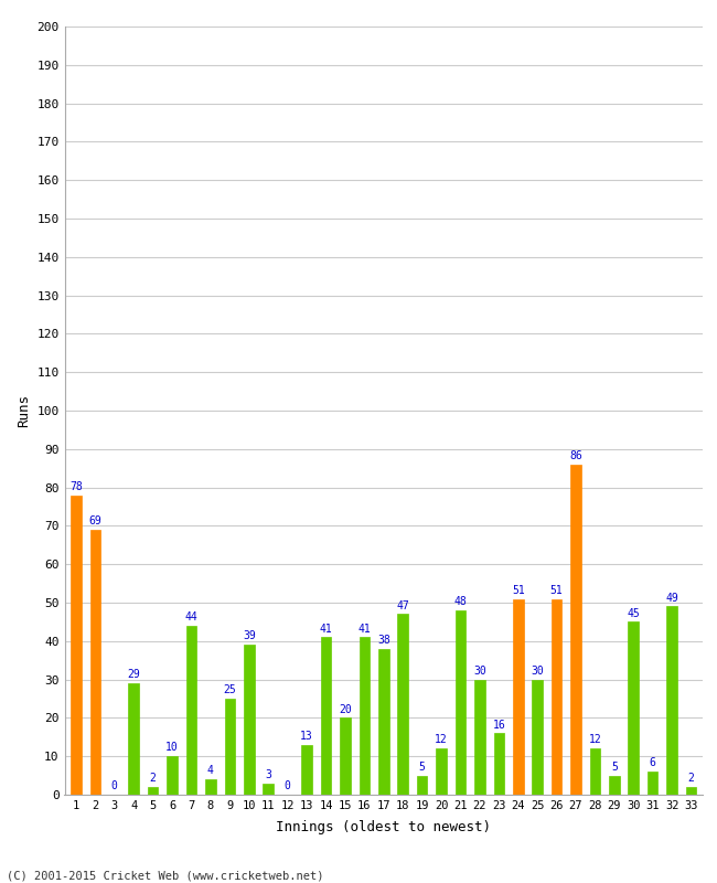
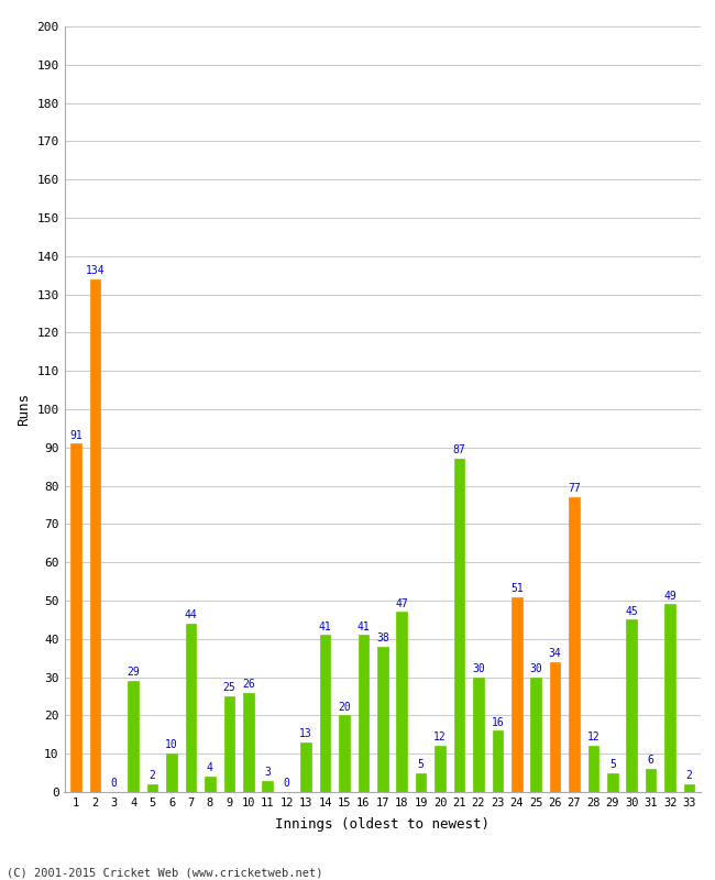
1: 78 -> 91
2: 69 -> 134
10: 39 -> 26
21: 48 -> 87
26: 51 -> 34
27: 86 -> 77
